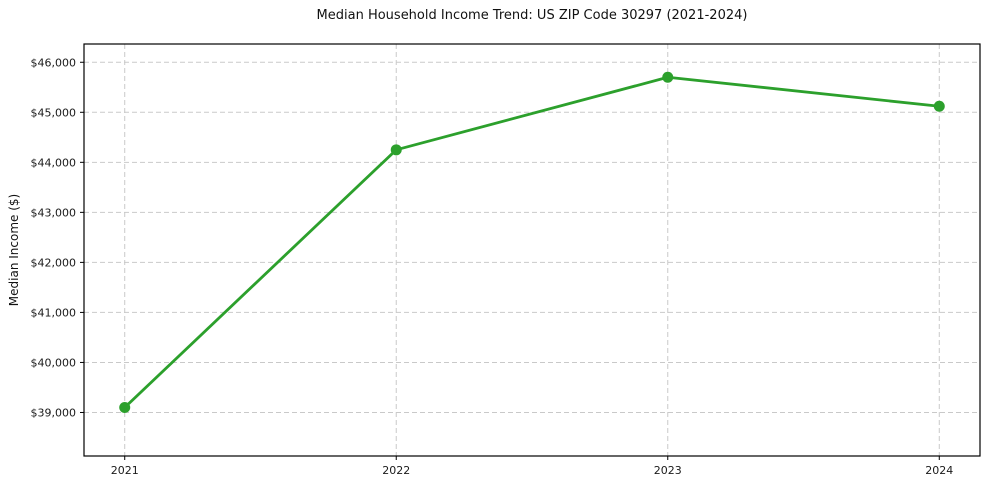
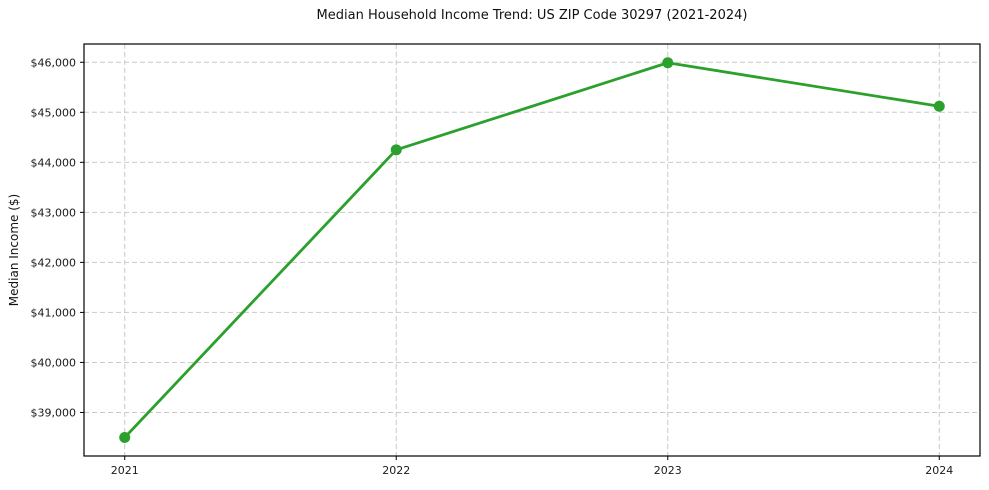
2021: $39100 -> $38500
2023: $45700 -> $46000
